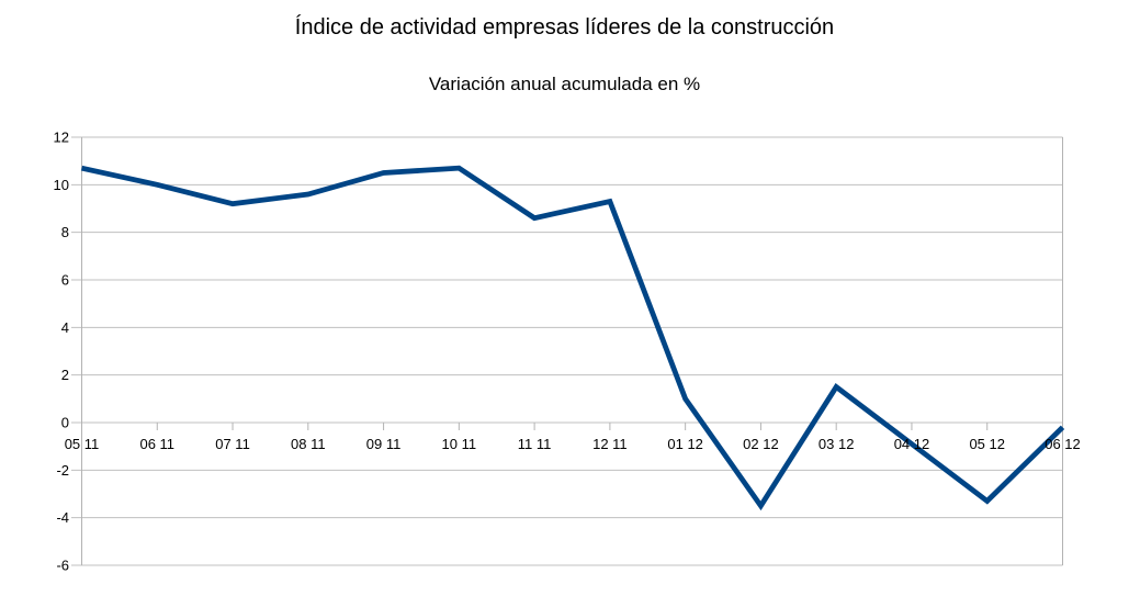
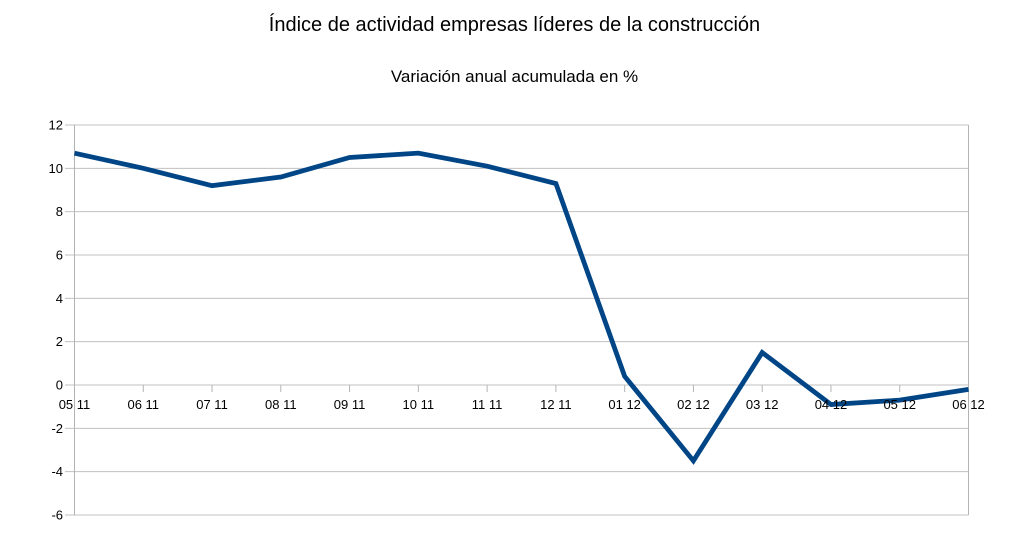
11 11: 8.6 -> 10.1
01 12: 1.0 -> 0.4
05 12: -3.3 -> -0.7
